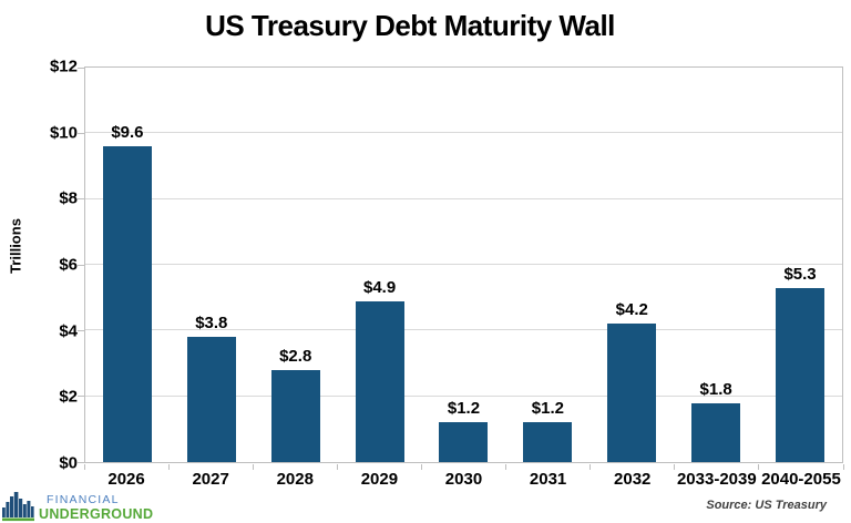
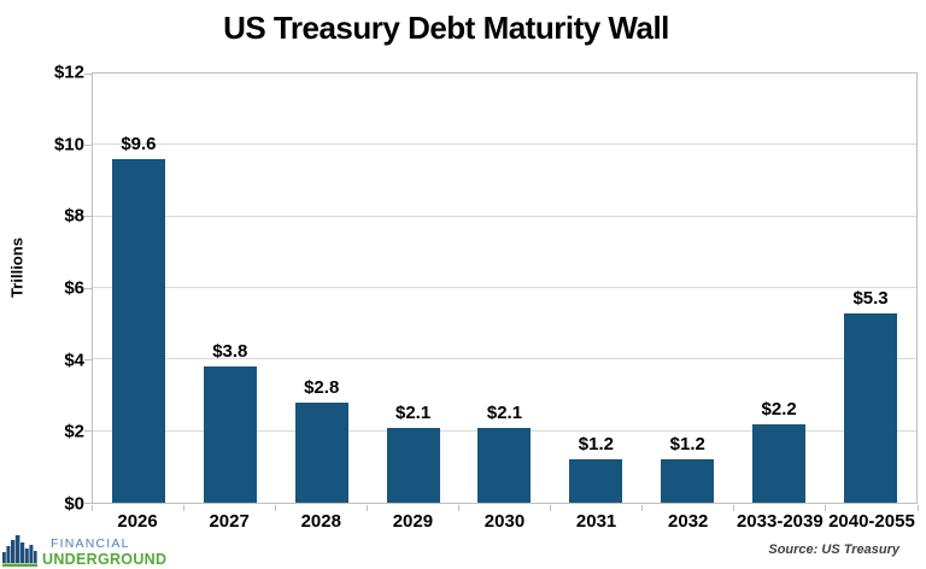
2029: $4.9 -> $2.1
2030: $1.2 -> $2.1
2032: $4.2 -> $1.2
2033-2039: $1.8 -> $2.2
